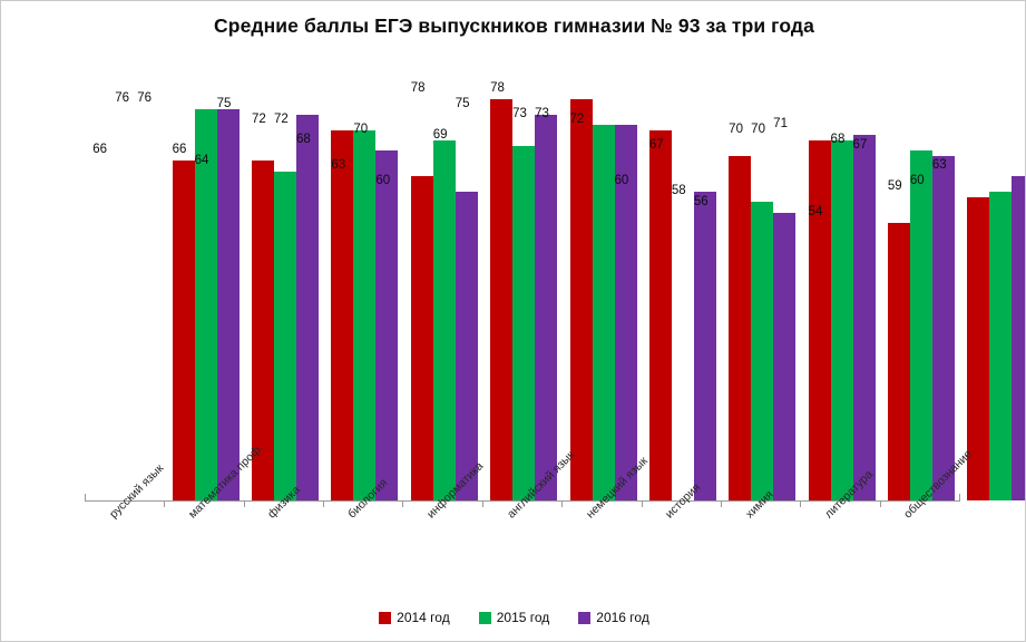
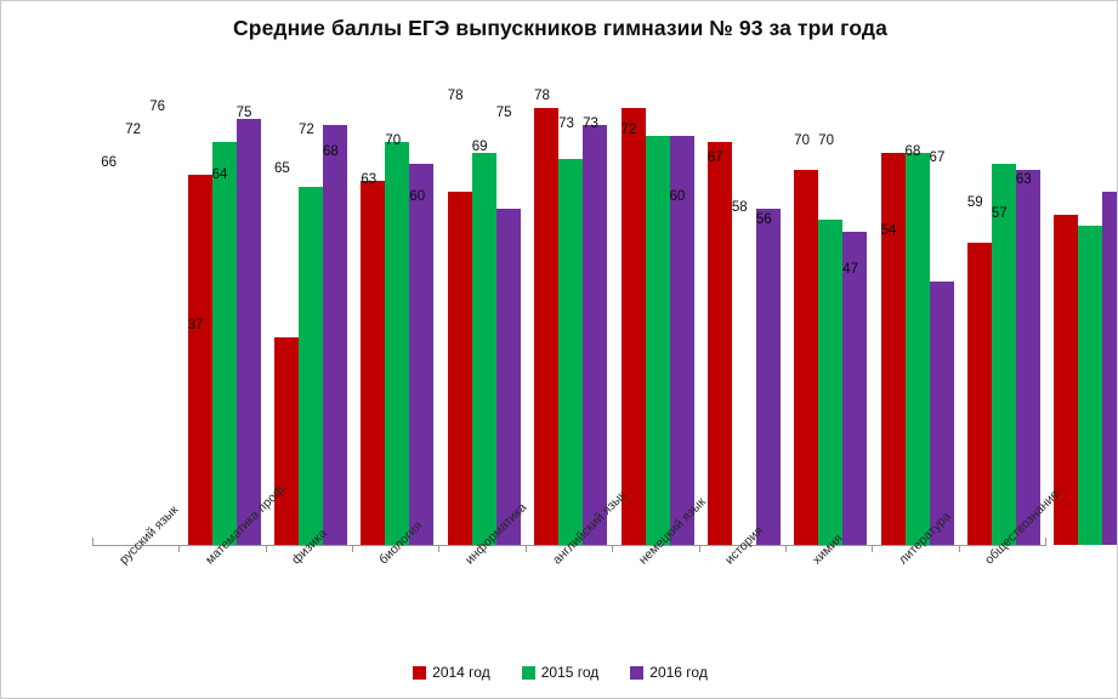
2015 год/русский язык: 76 -> 72
2014 год/математика проф.: 66 -> 37
2014 год/физика: 72 -> 65
2016 год/химия: 71 -> 47
2015 год/обществознание: 60 -> 57
